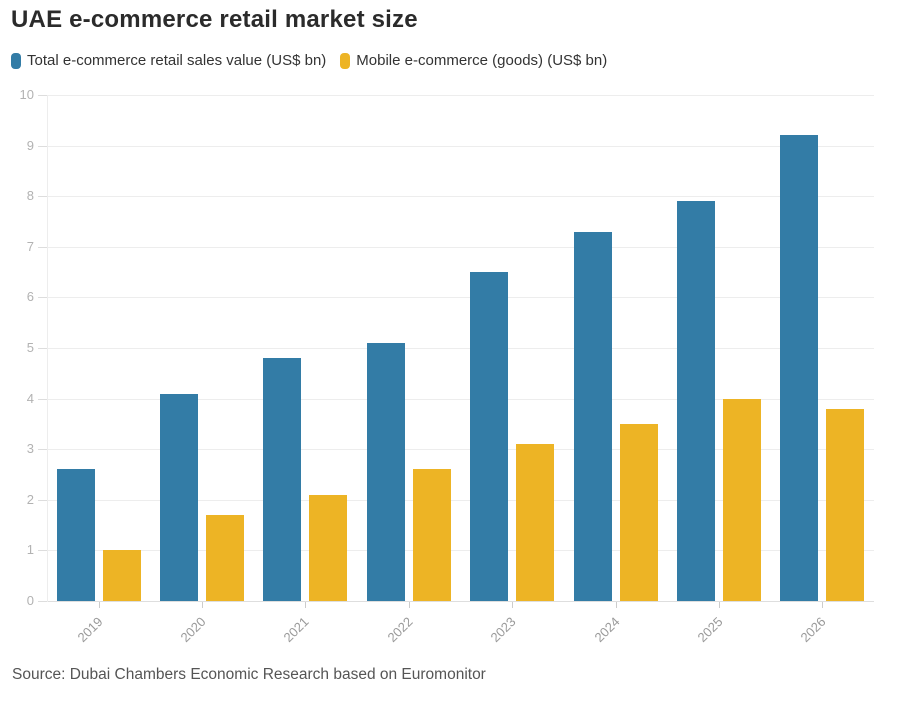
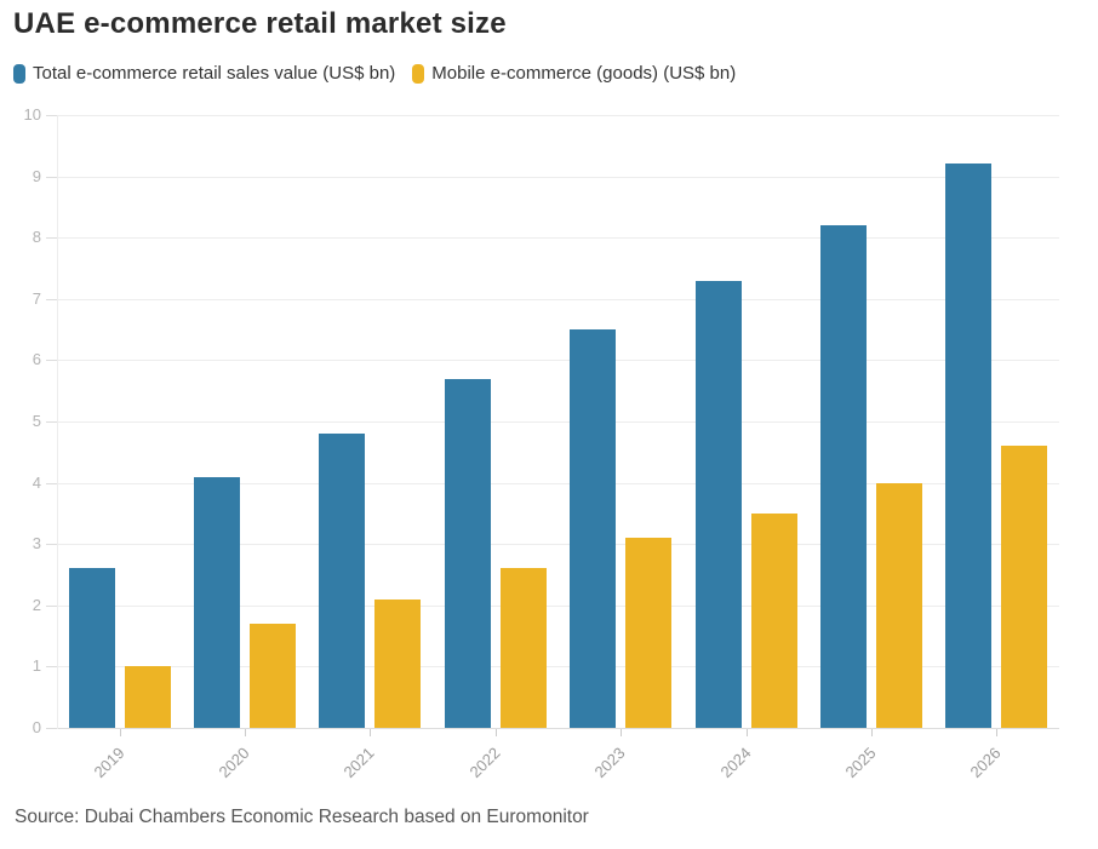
Total e-commerce retail sales value (US$ bn)/2022: 5.1 -> 5.7
Total e-commerce retail sales value (US$ bn)/2025: 7.9 -> 8.2
Mobile e-commerce (goods) (US$ bn)/2026: 3.8 -> 4.6
